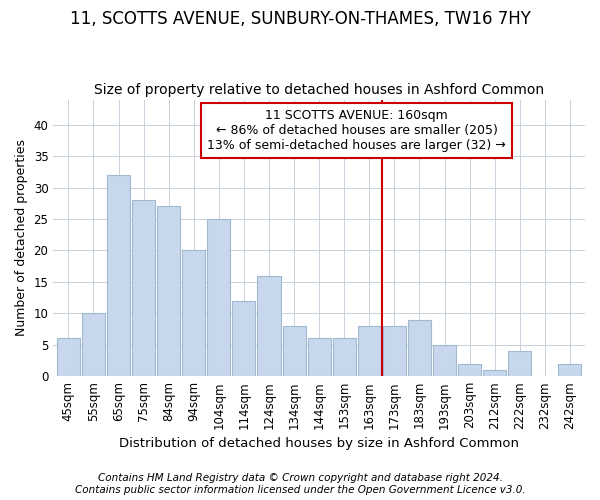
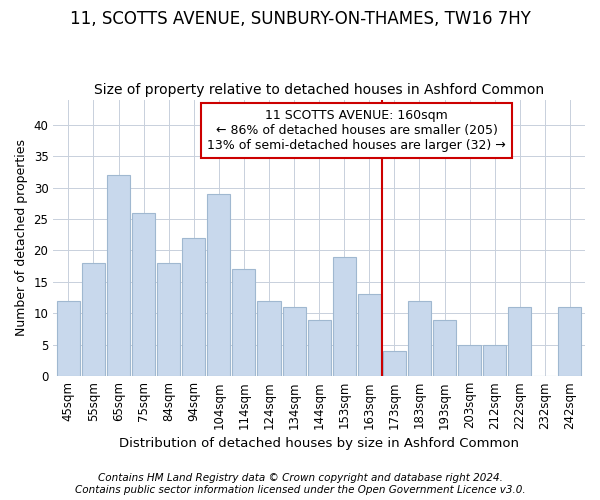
45sqm: 6 -> 12
55sqm: 10 -> 18
75sqm: 28 -> 26
84sqm: 27 -> 18
94sqm: 20 -> 22
104sqm: 25 -> 29
114sqm: 12 -> 17
124sqm: 16 -> 12
134sqm: 8 -> 11
144sqm: 6 -> 9
153sqm: 6 -> 19
163sqm: 8 -> 13
173sqm: 8 -> 4
183sqm: 9 -> 12
193sqm: 5 -> 9
203sqm: 2 -> 5
212sqm: 1 -> 5
222sqm: 4 -> 11
242sqm: 2 -> 11
